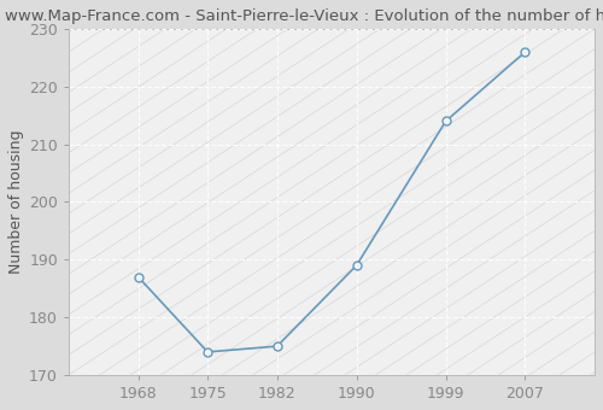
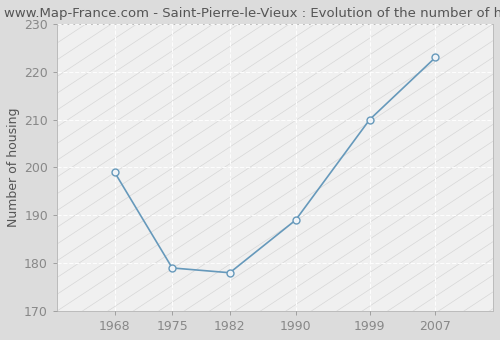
1968: 187 -> 199
1975: 174 -> 179
1982: 175 -> 178
1999: 214 -> 210
2007: 226 -> 223
